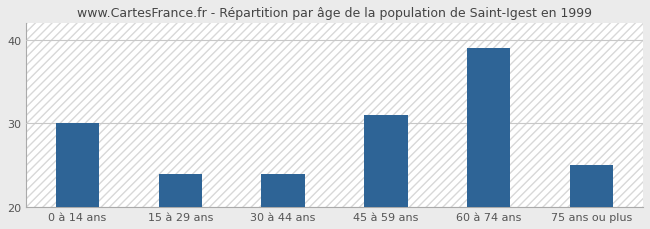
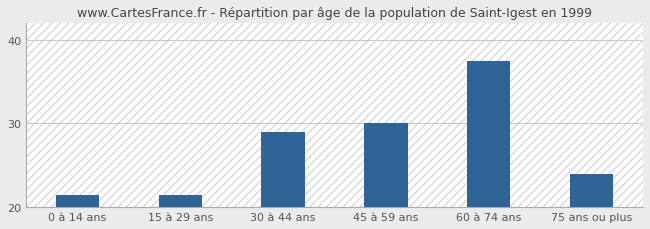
0 à 14 ans: 30.0 -> 21.5
15 à 29 ans: 24.0 -> 21.5
30 à 44 ans: 24.0 -> 29.0
45 à 59 ans: 31.0 -> 30.0
60 à 74 ans: 39.0 -> 37.5
75 ans ou plus: 25.0 -> 24.0
